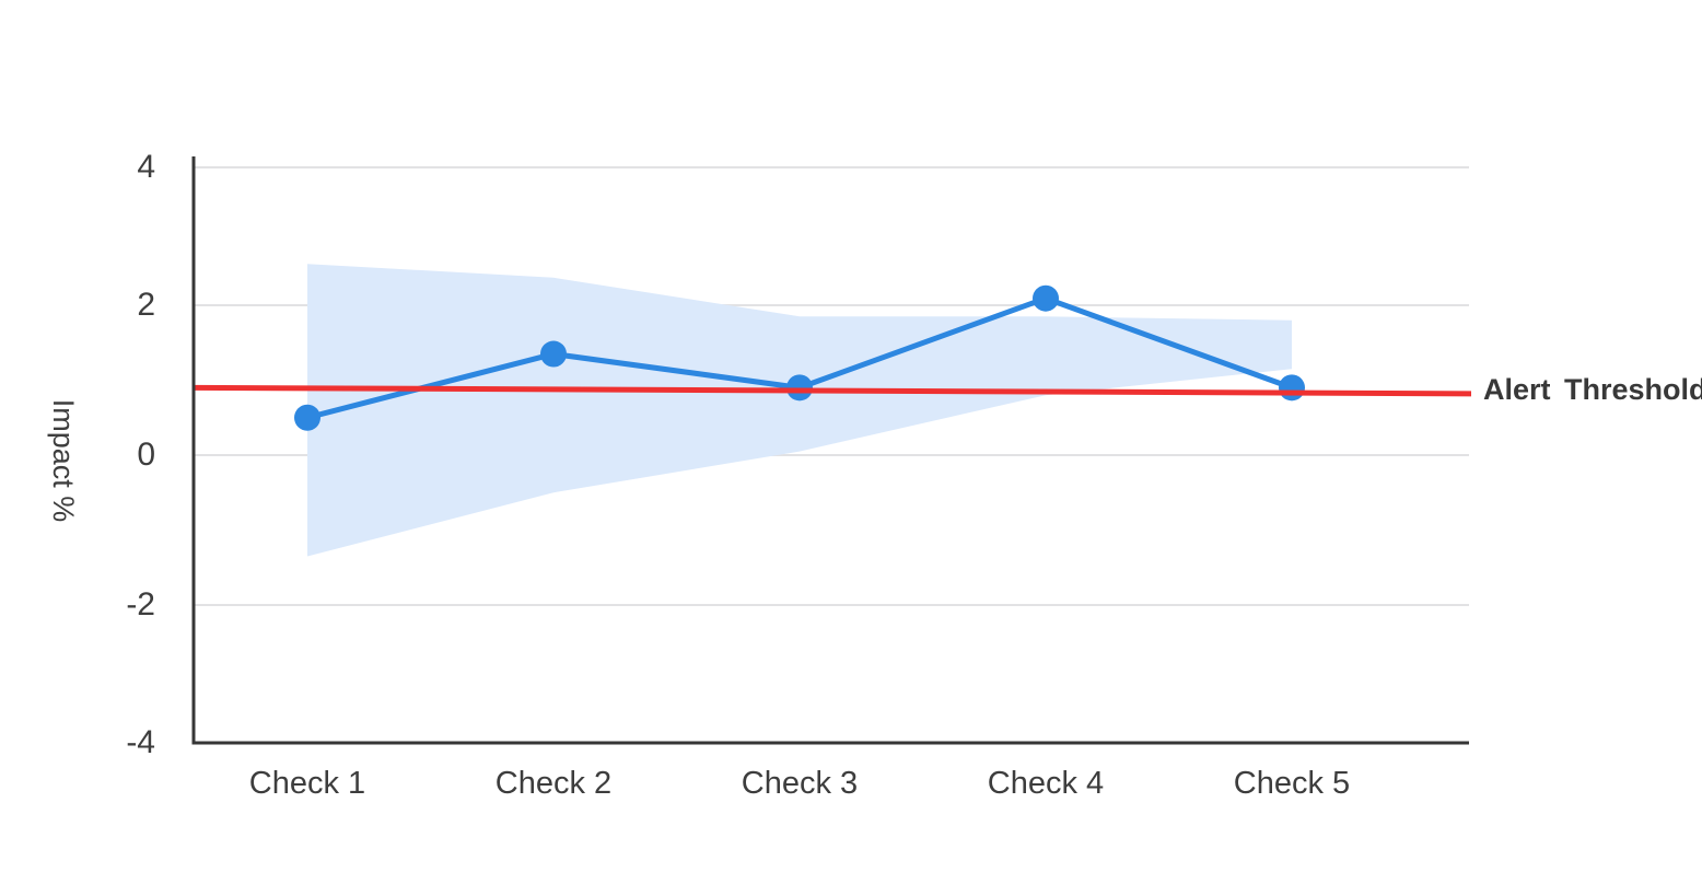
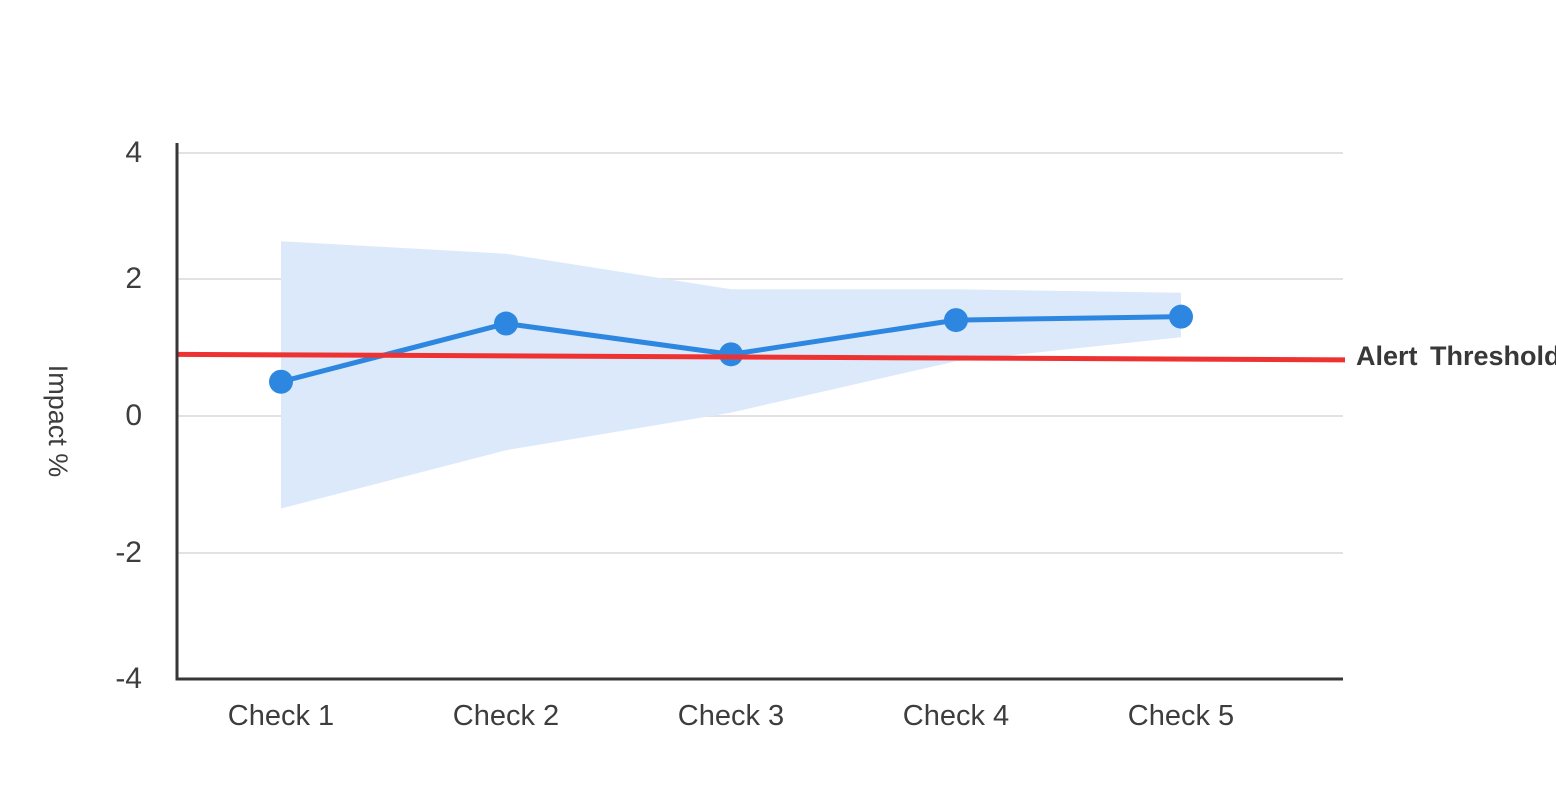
Check 4: 2.1 -> 1.4
Check 5: 0.9 -> 1.4
